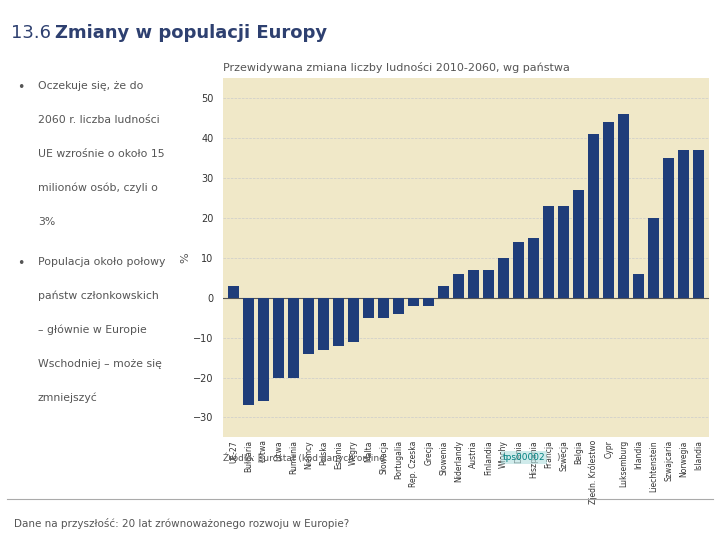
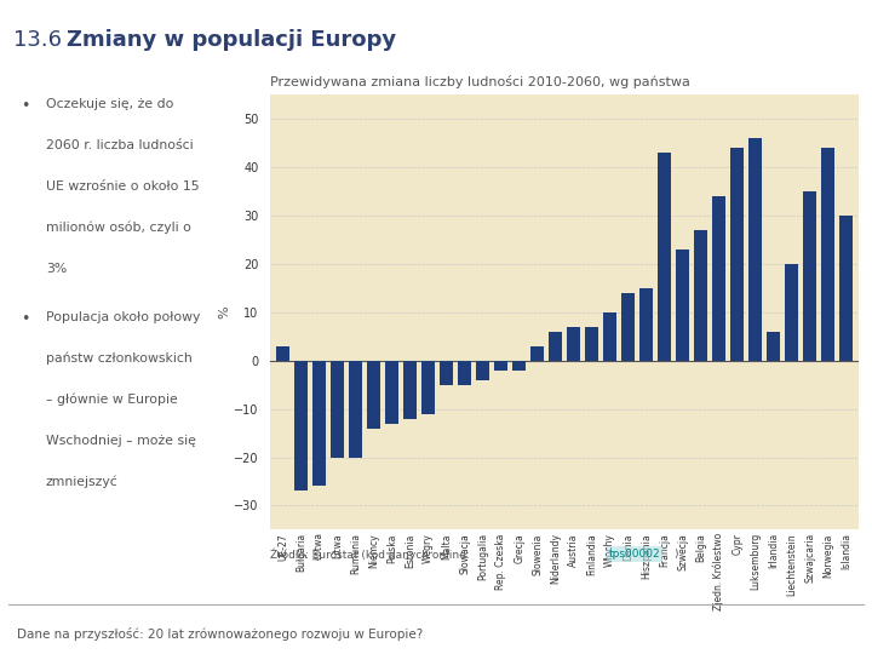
Francja: 23 -> 43
Zjedn. Królestwo: 41 -> 34
Norwegia: 37 -> 44
Islandia: 37 -> 30
